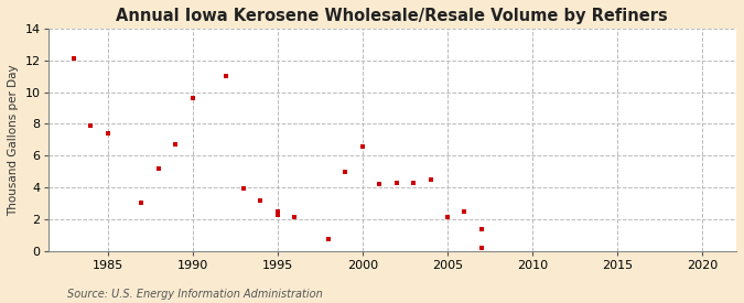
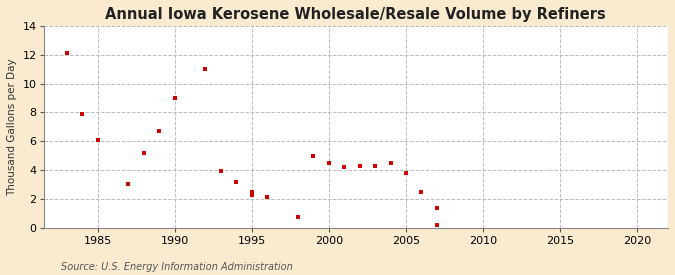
1985: 7.4 -> 6.1
1990: 9.6 -> 9.0
2000: 6.6 -> 4.5
2005: 2.1 -> 3.8
